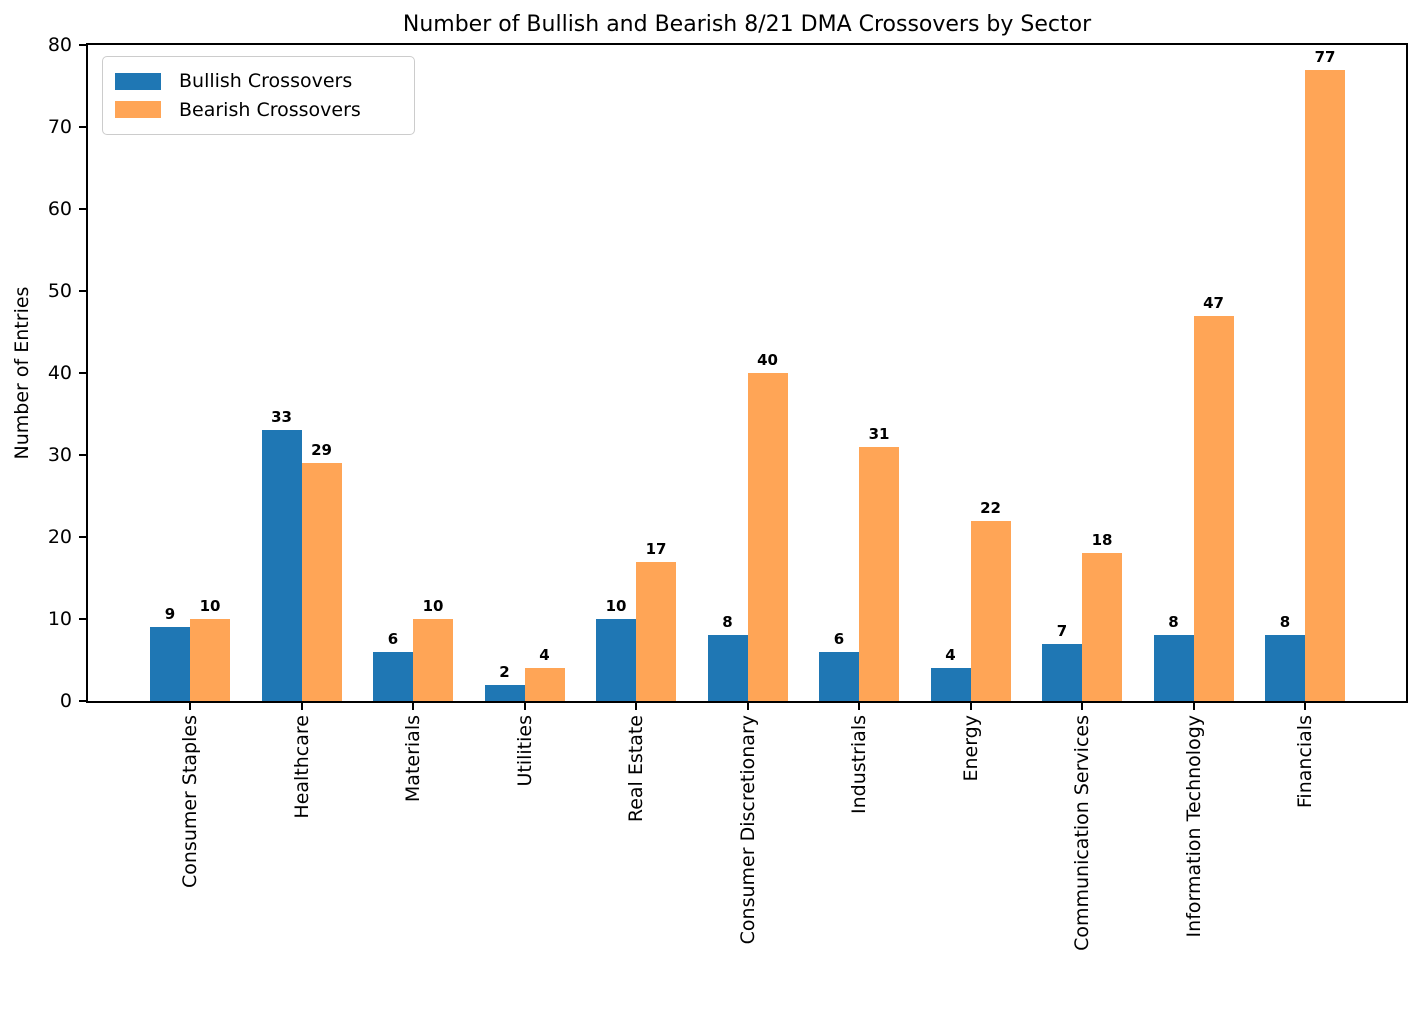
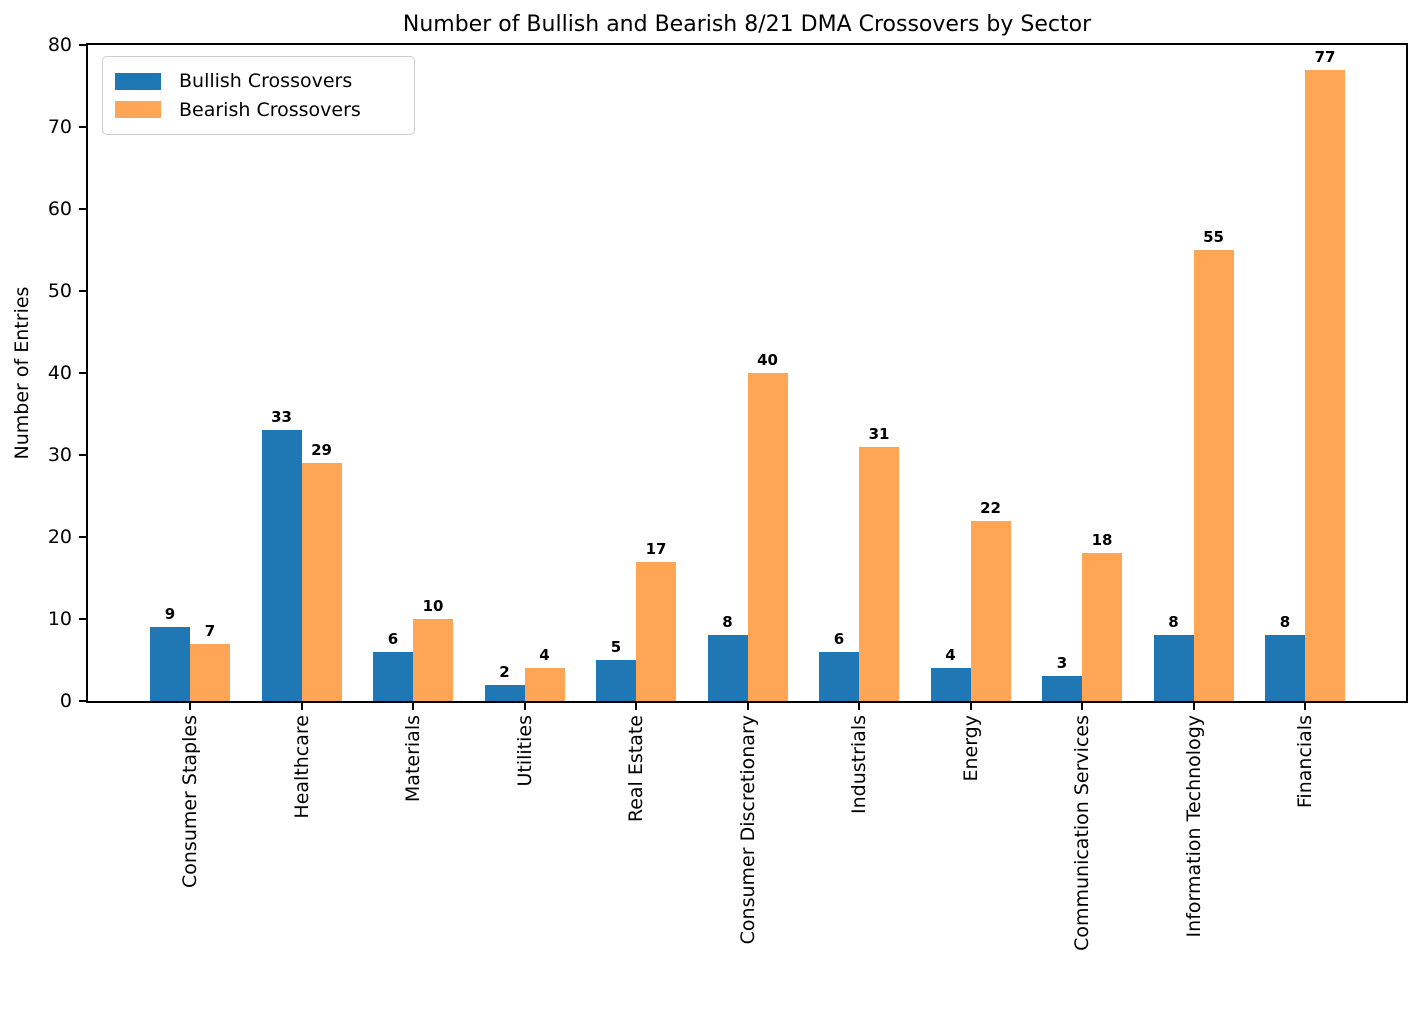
Bearish Crossovers/Consumer Staples: 10 -> 7
Bullish Crossovers/Real Estate: 10 -> 5
Bullish Crossovers/Communication Services: 7 -> 3
Bearish Crossovers/Information Technology: 47 -> 55
